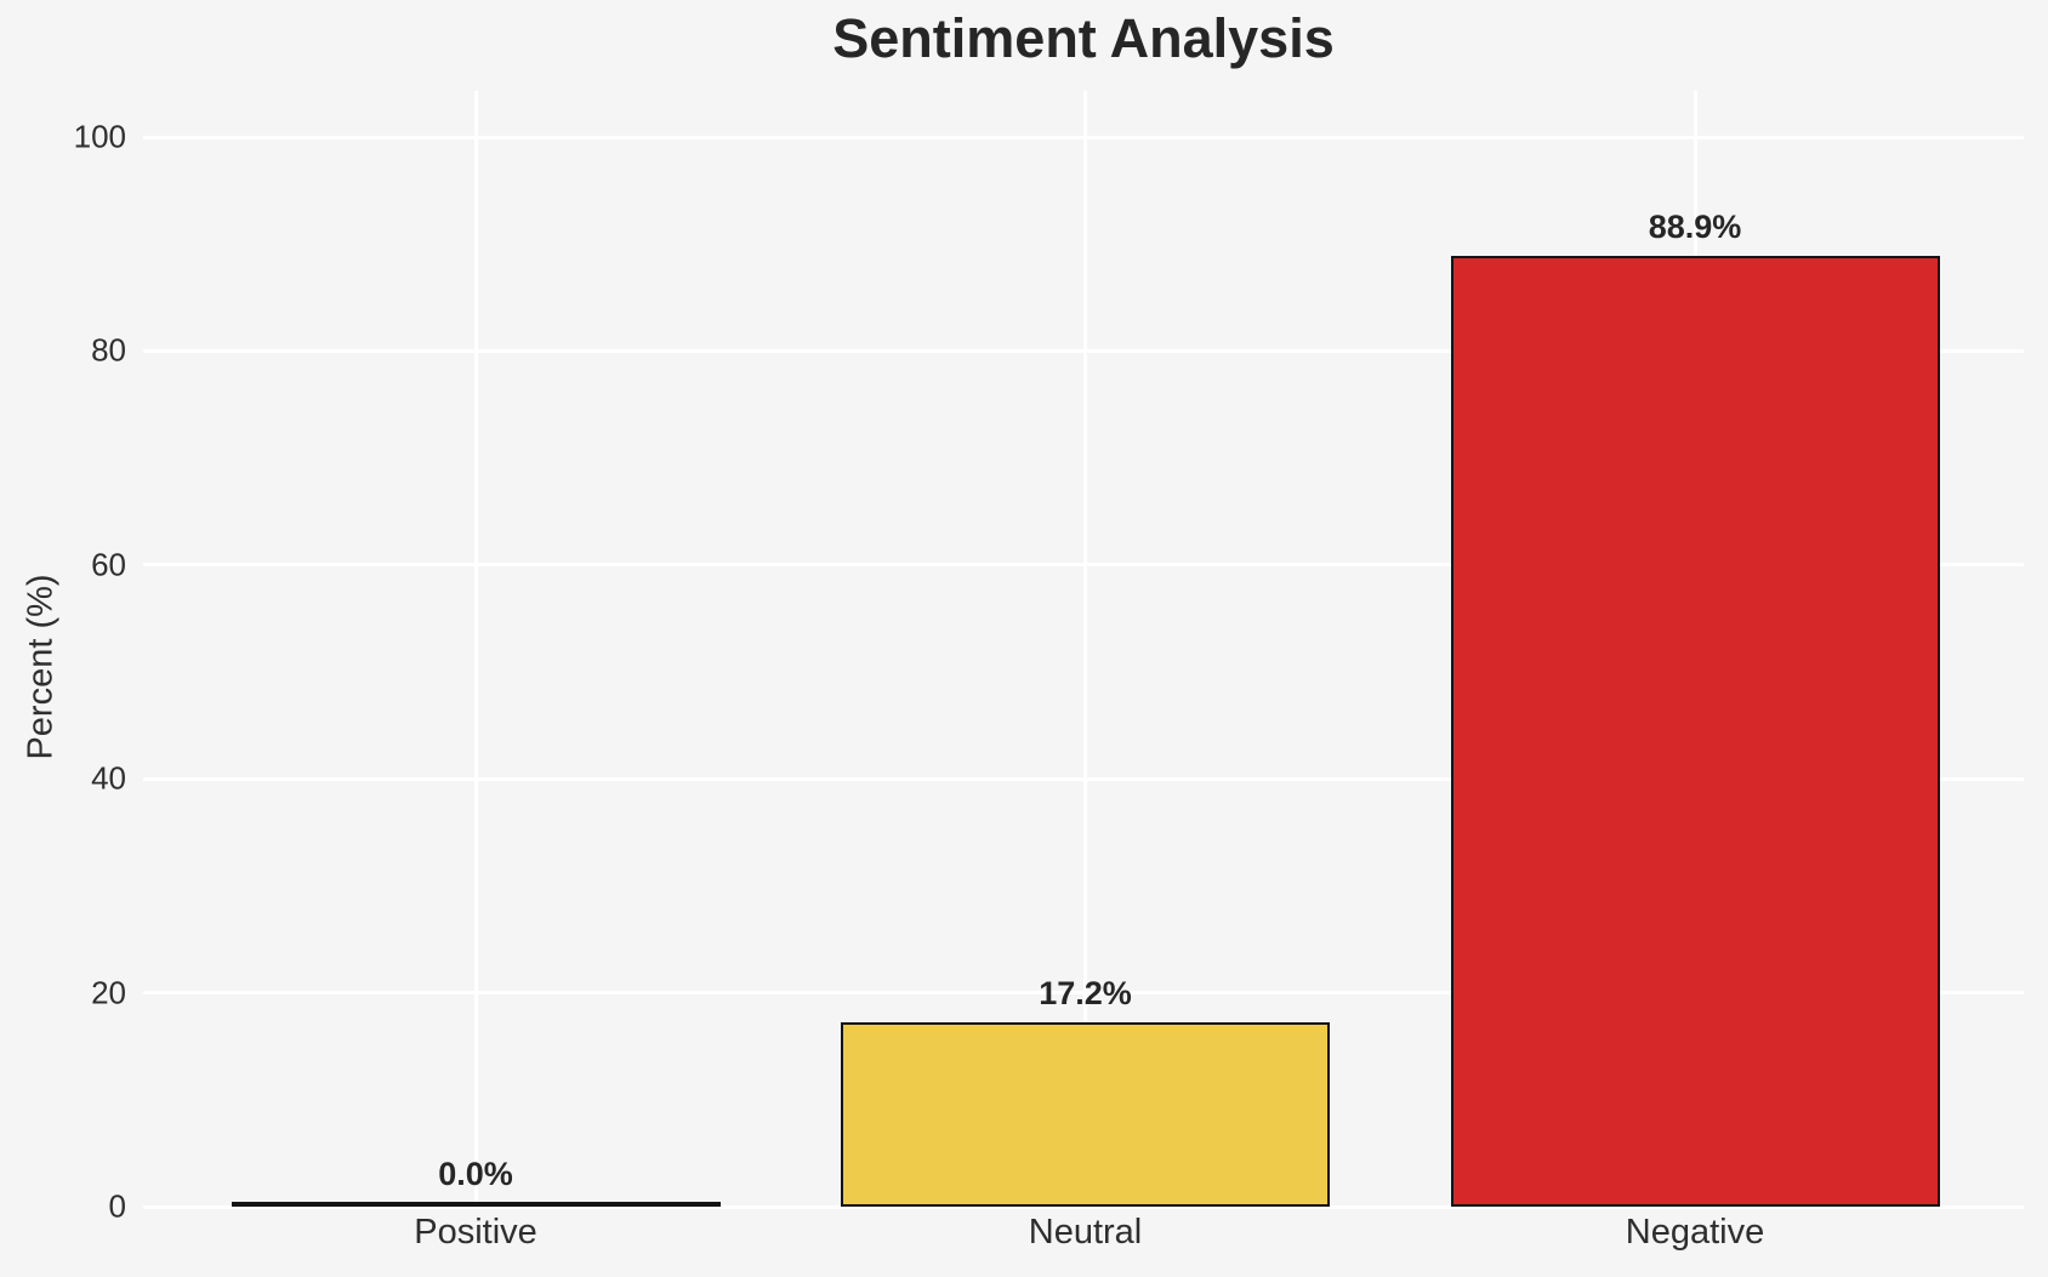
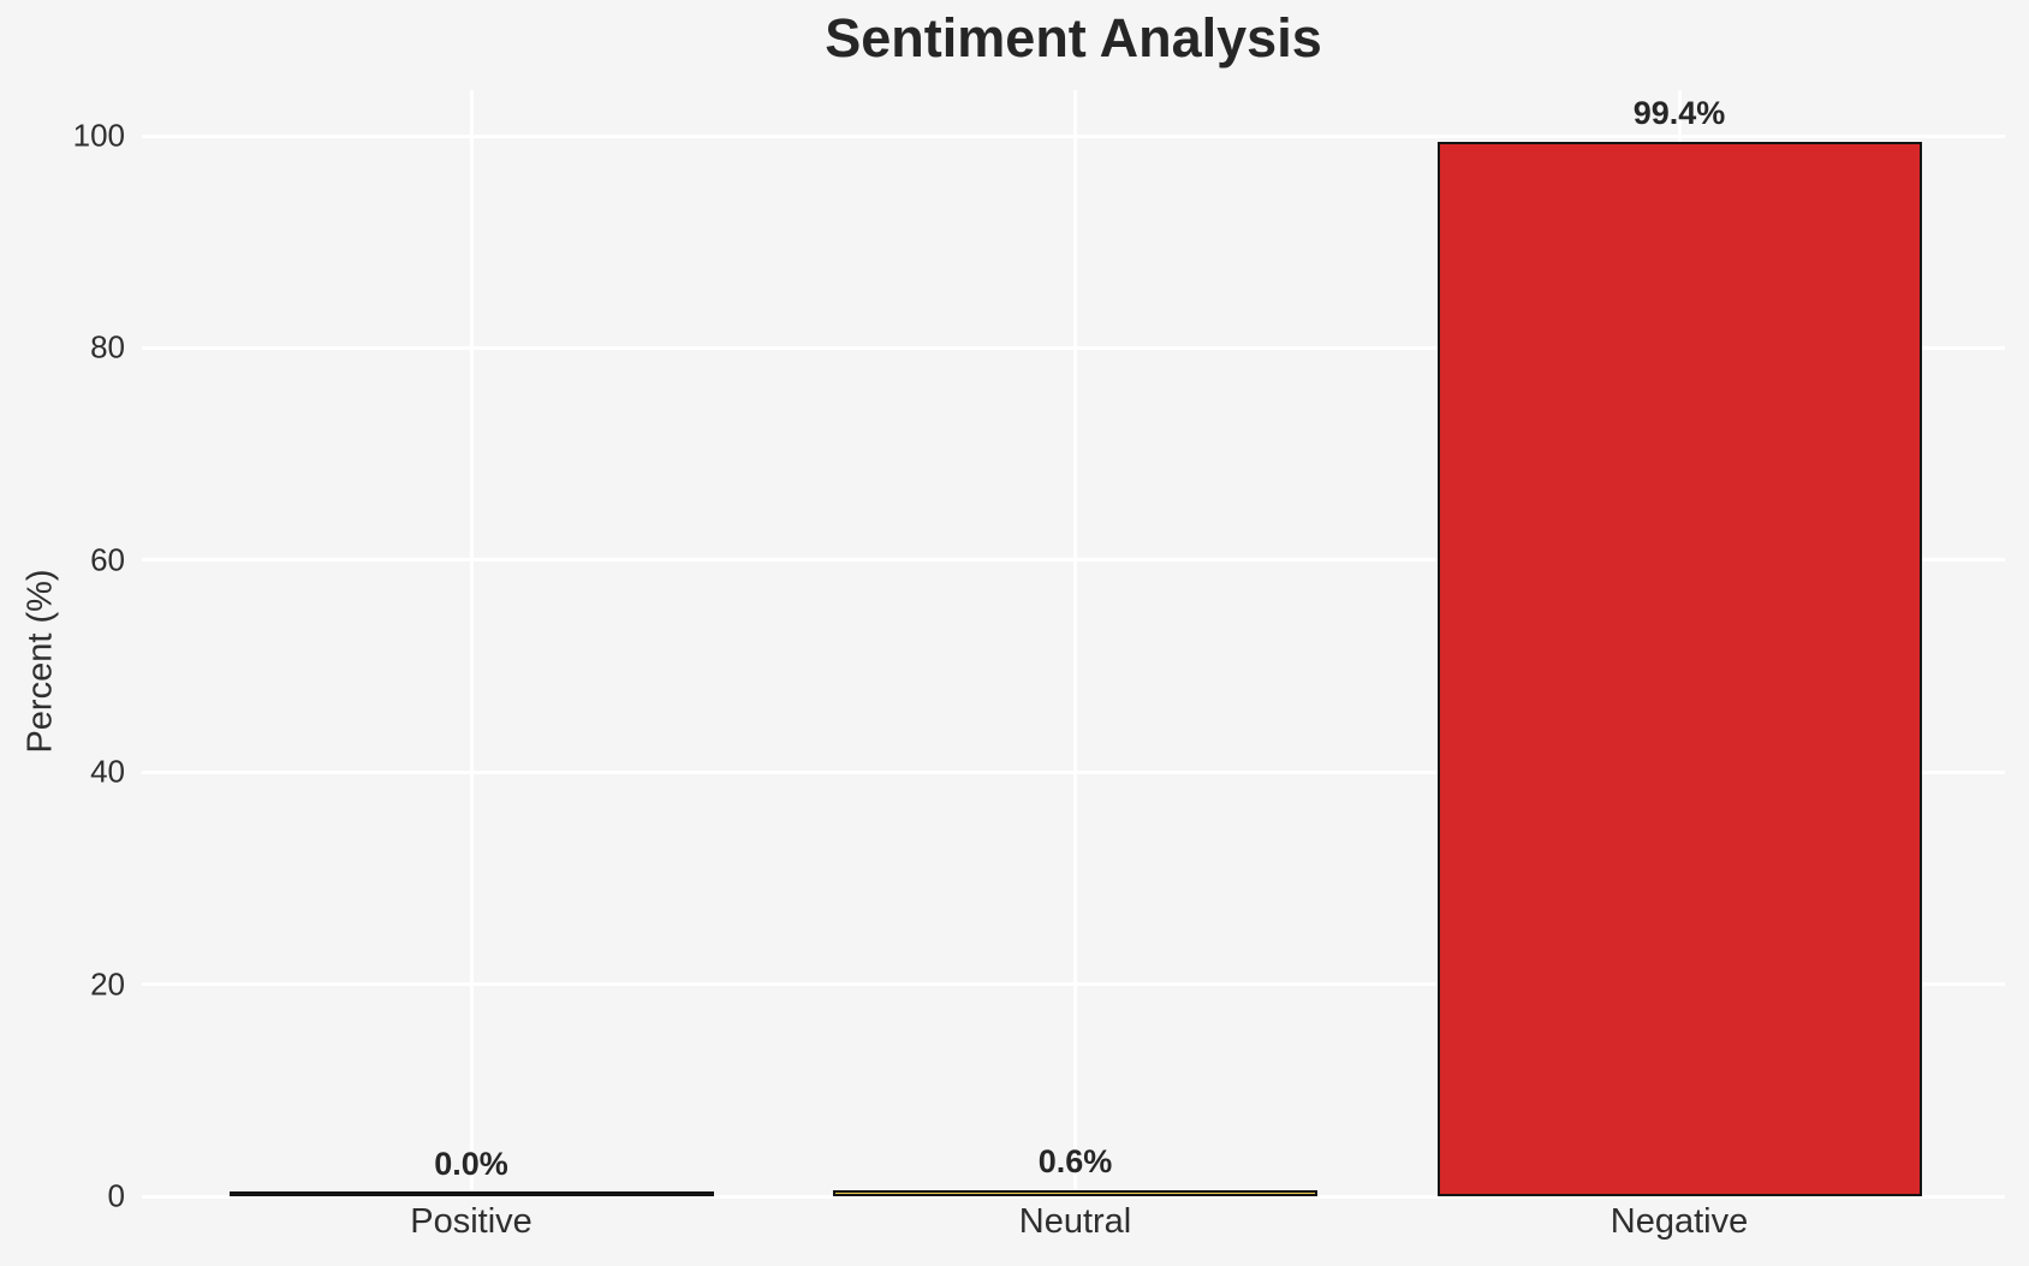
Neutral: 17.2% -> 0.6%
Negative: 88.9% -> 99.4%
